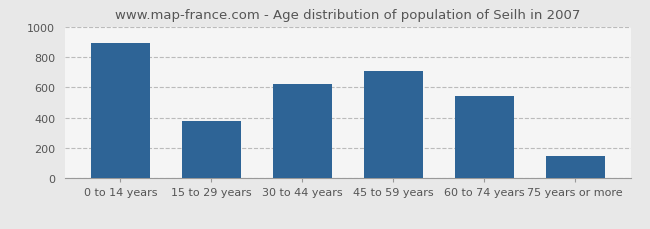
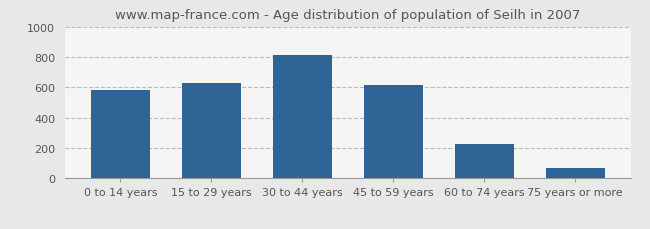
0 to 14 years: 890 -> 580
15 to 29 years: 380 -> 630
30 to 44 years: 620 -> 820
45 to 59 years: 710 -> 620
60 to 74 years: 540 -> 220
75 years or more: 150 -> 70
